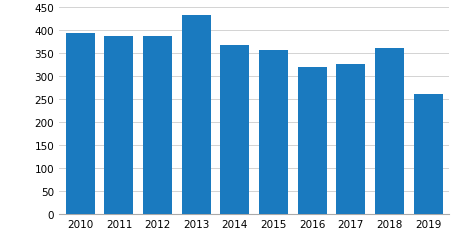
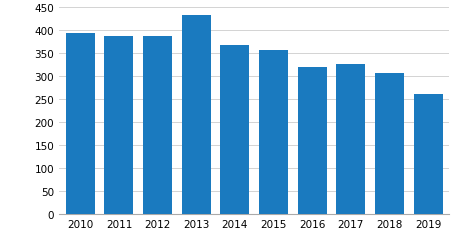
2018: 360 -> 305
